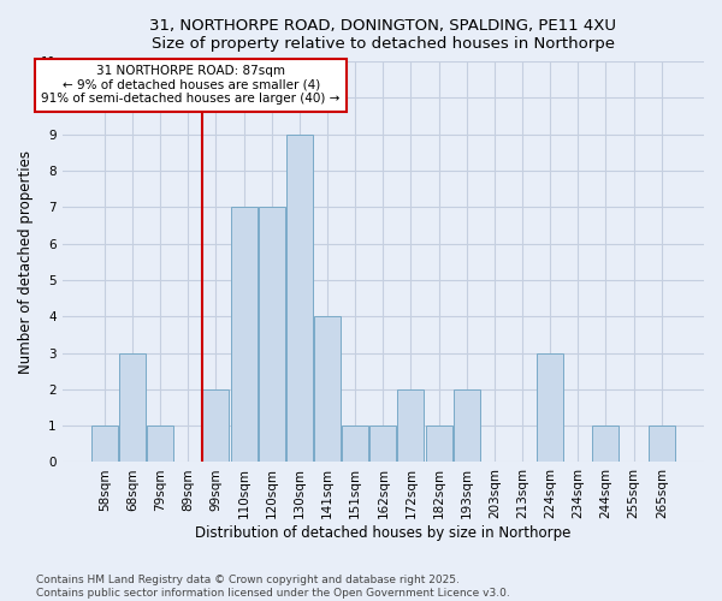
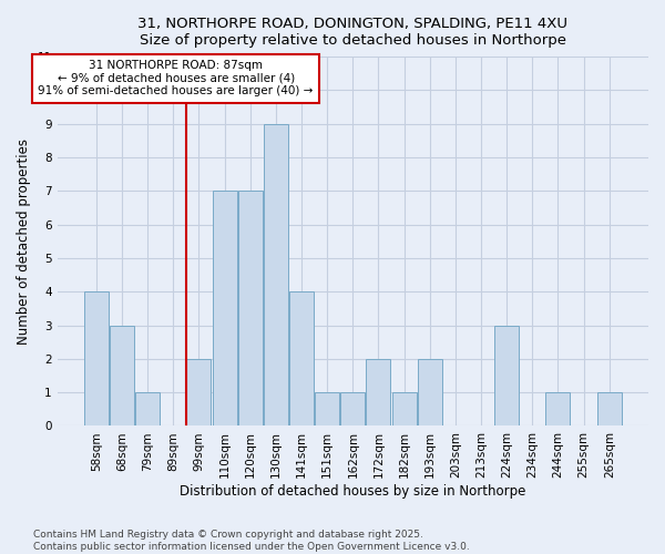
58sqm: 1 -> 4
